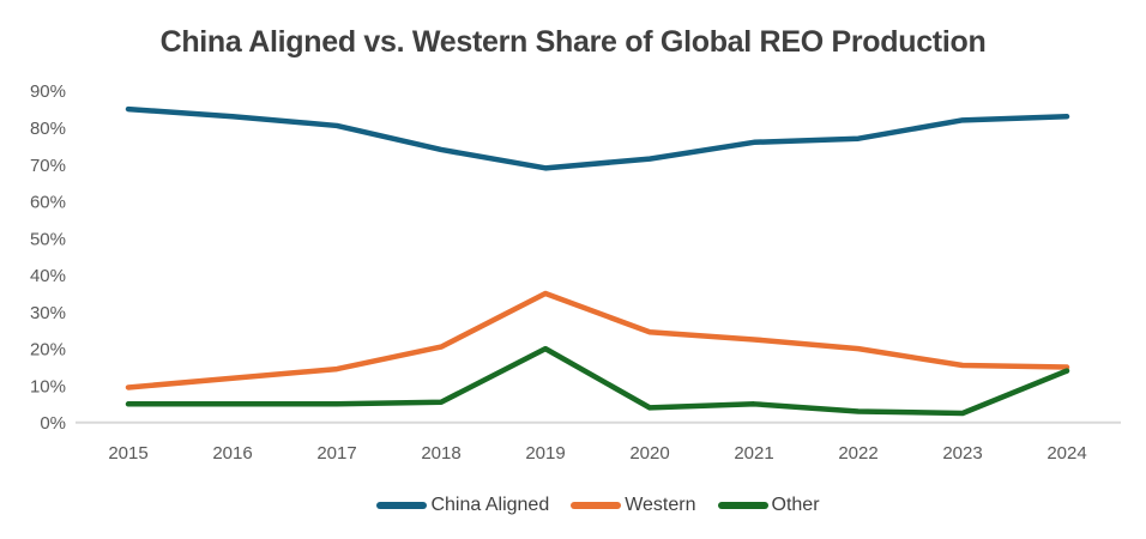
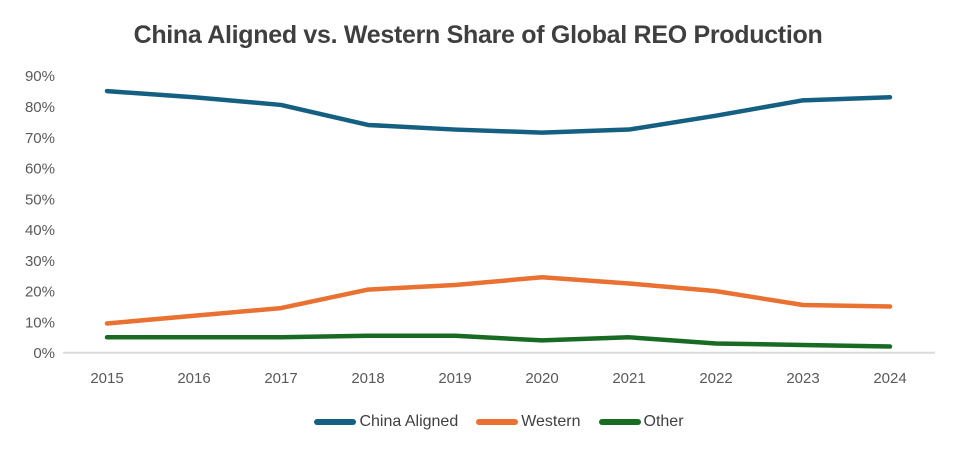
China Aligned/2019: 69% -> 72%
Western/2019: 35% -> 22%
Other/2019: 20% -> 6%
China Aligned/2021: 76% -> 72%
Other/2024: 14% -> 2%
